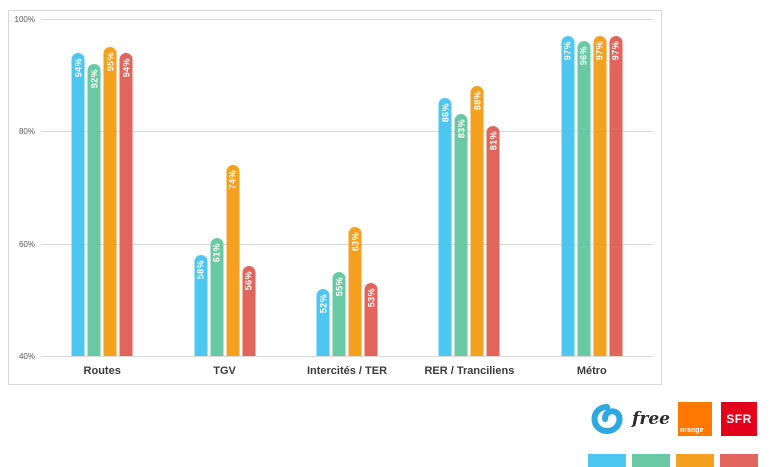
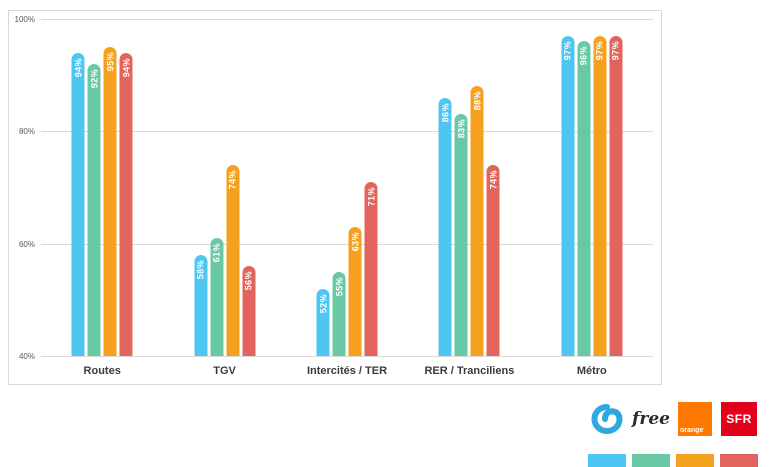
SFR/Intercités / TER: 53% -> 71%
SFR/RER / Tranciliens: 81% -> 74%
